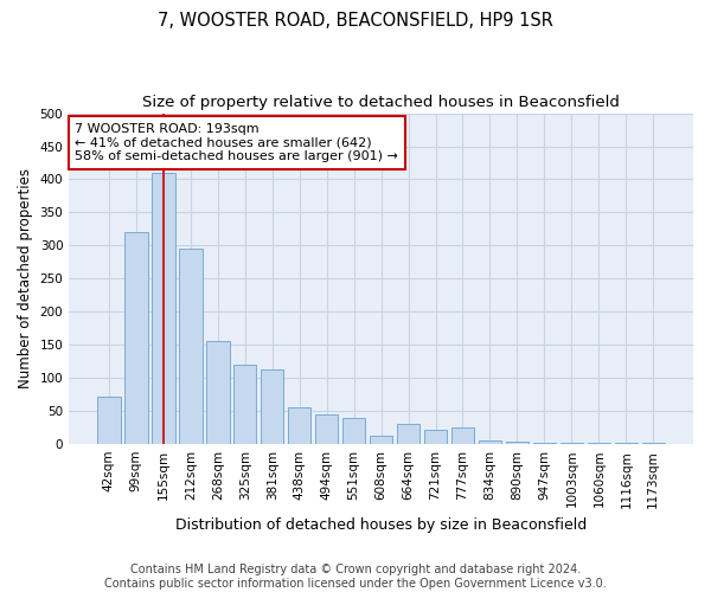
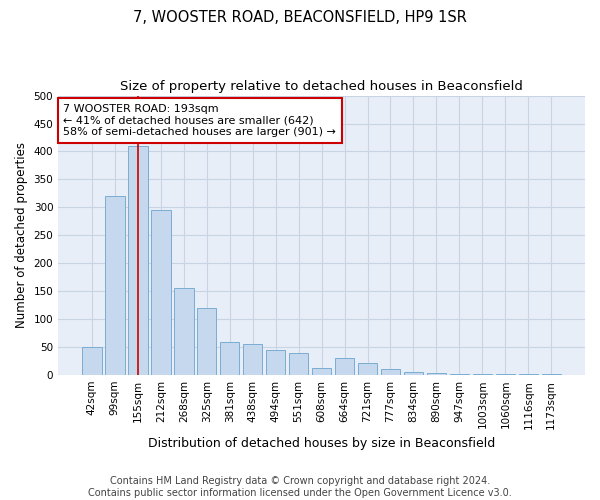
42sqm: 72 -> 50
381sqm: 112 -> 60
777sqm: 26 -> 10
